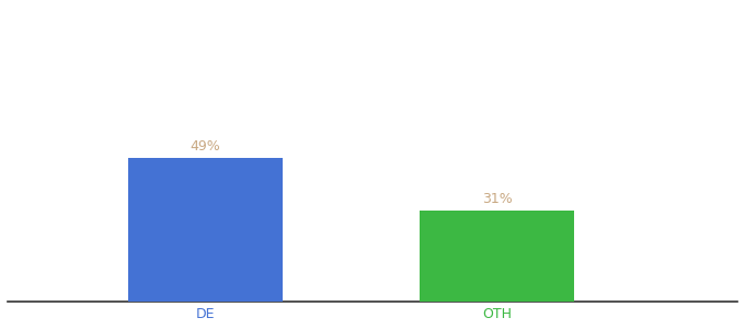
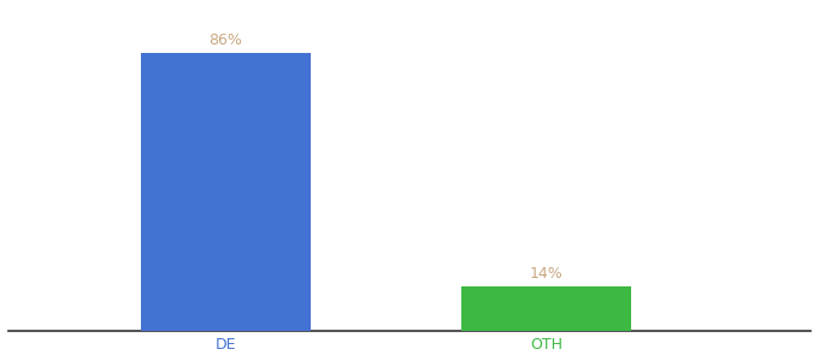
DE: 49% -> 86%
OTH: 31% -> 14%
